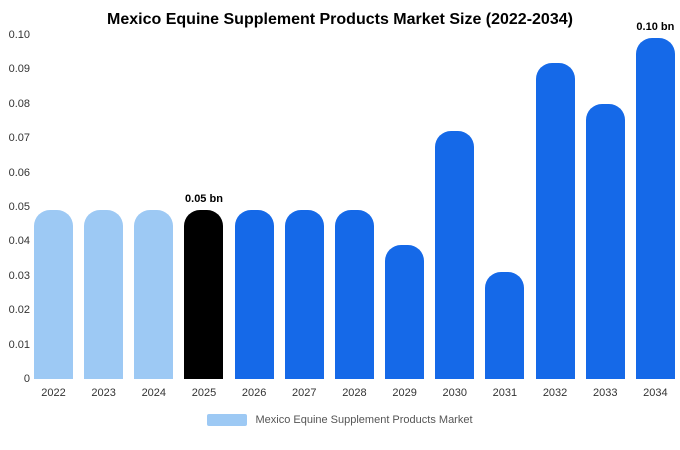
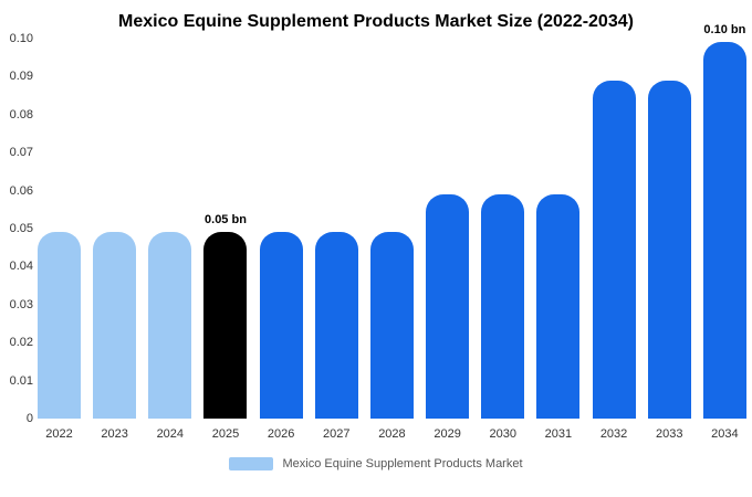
2029: 0.039 -> 0.059
2030: 0.072 -> 0.059
2031: 0.031 -> 0.059
2032: 0.092 -> 0.089
2033: 0.080 -> 0.089
